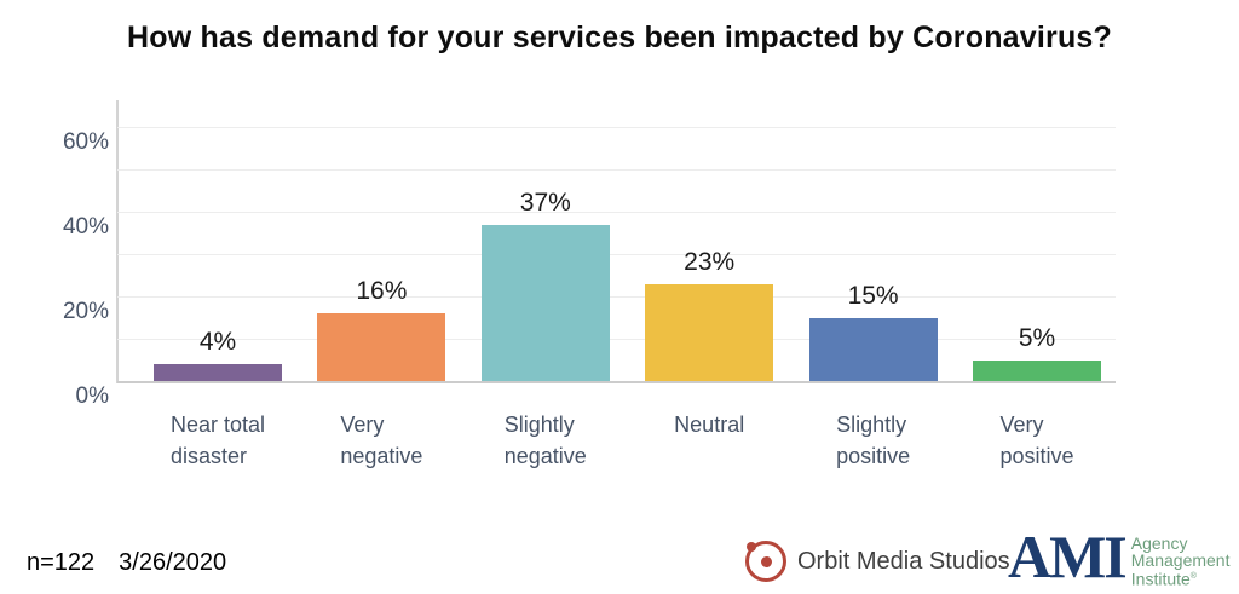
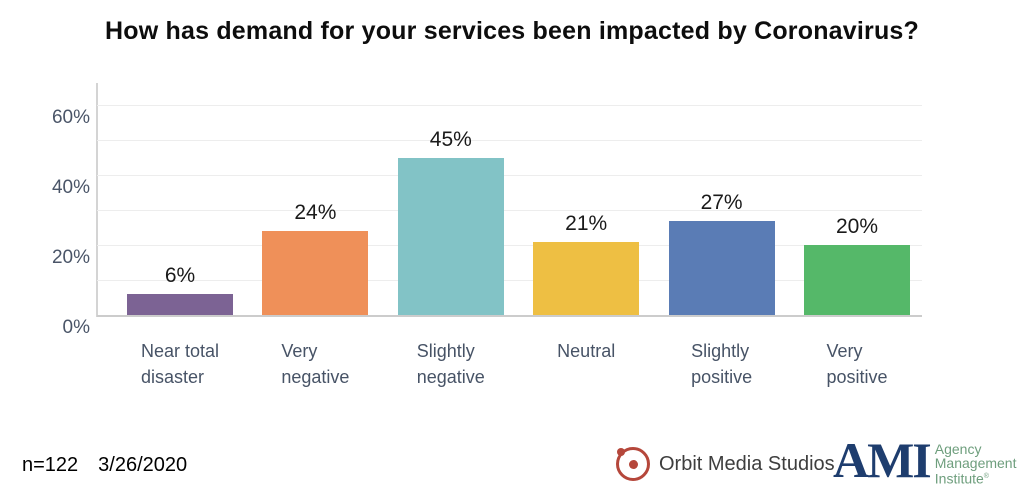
Near total disaster: 4% -> 6%
Very negative: 16% -> 24%
Slightly negative: 37% -> 45%
Neutral: 23% -> 21%
Slightly positive: 15% -> 27%
Very positive: 5% -> 20%
